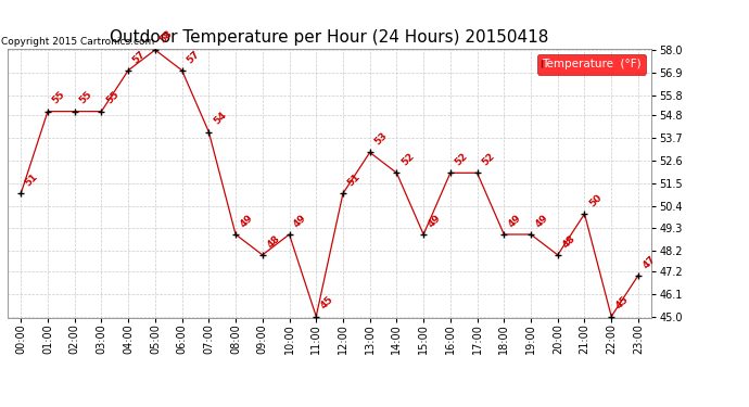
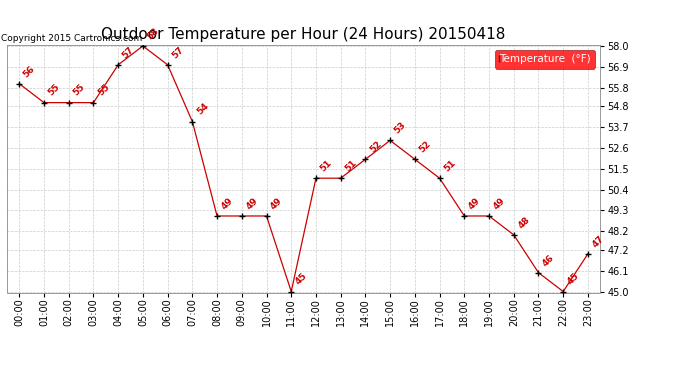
00:00: 51 -> 56
09:00: 48 -> 49
13:00: 53 -> 51
15:00: 49 -> 53
17:00: 52 -> 51
21:00: 50 -> 46
